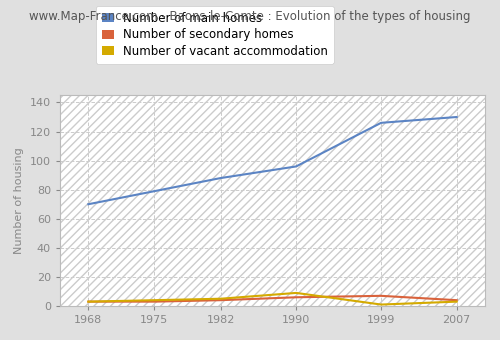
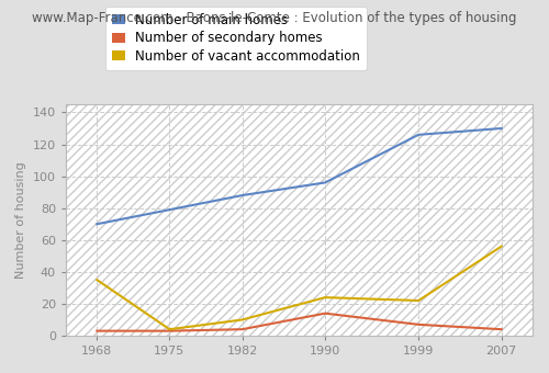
Number of vacant accommodation/1968: 3 -> 35
Number of vacant accommodation/1982: 5 -> 10
Number of secondary homes/1990: 6 -> 14
Number of vacant accommodation/1990: 9 -> 24
Number of vacant accommodation/1999: 1 -> 22
Number of vacant accommodation/2007: 3 -> 56
